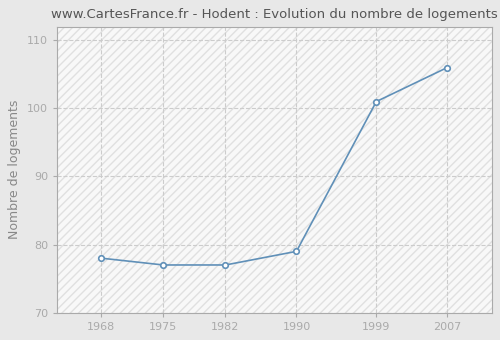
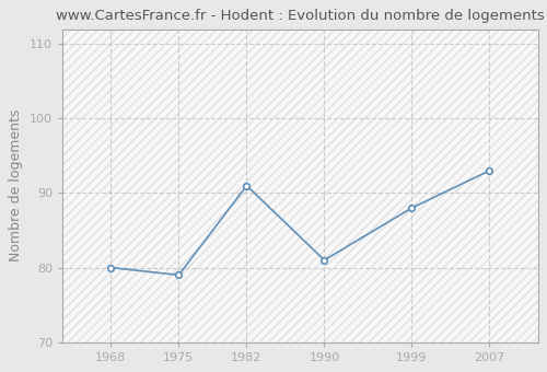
1968: 78 -> 80
1975: 77 -> 79
1982: 77 -> 91
1990: 79 -> 81
1999: 101 -> 88
2007: 106 -> 93
